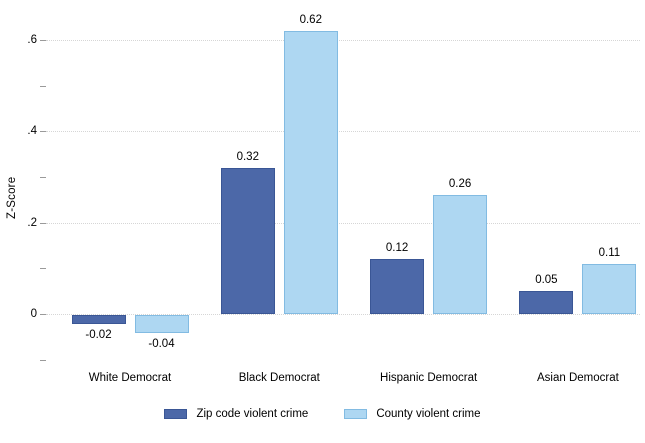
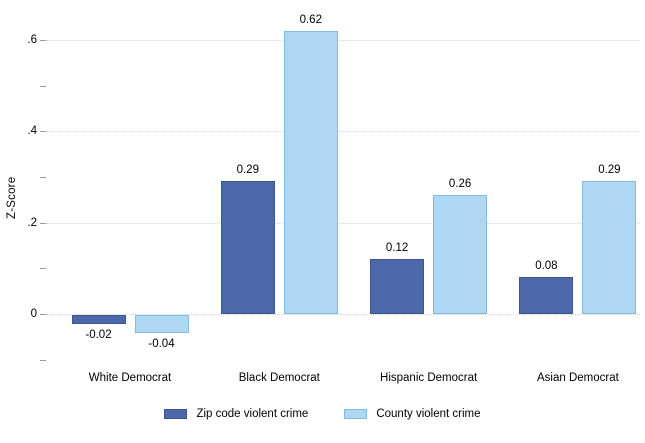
Zip code violent crime/Black Democrat: 0.32 -> 0.29
Zip code violent crime/Asian Democrat: 0.05 -> 0.08
County violent crime/Asian Democrat: 0.11 -> 0.29
